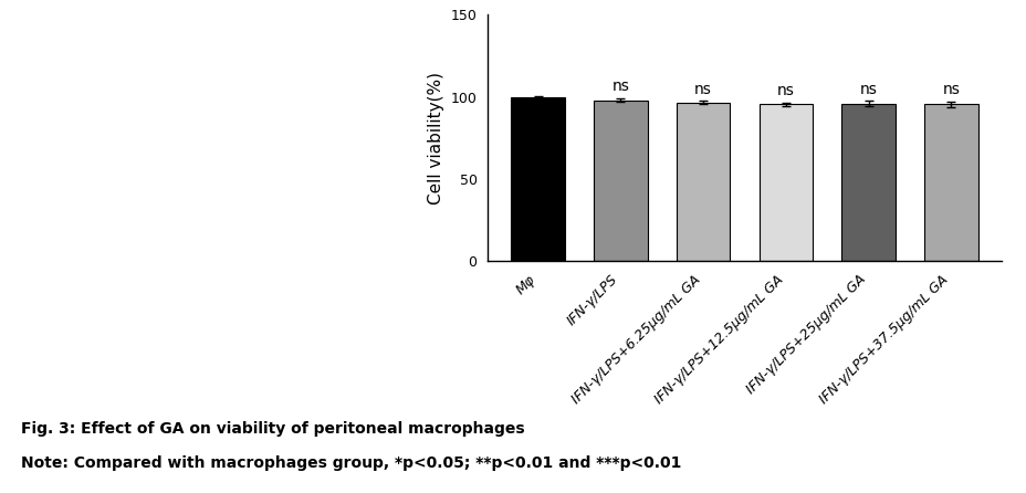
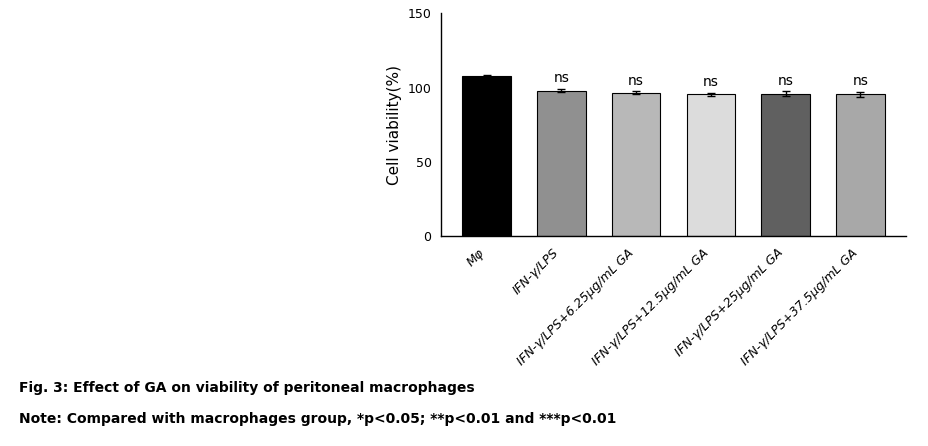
Mφ: 100 -> 108
